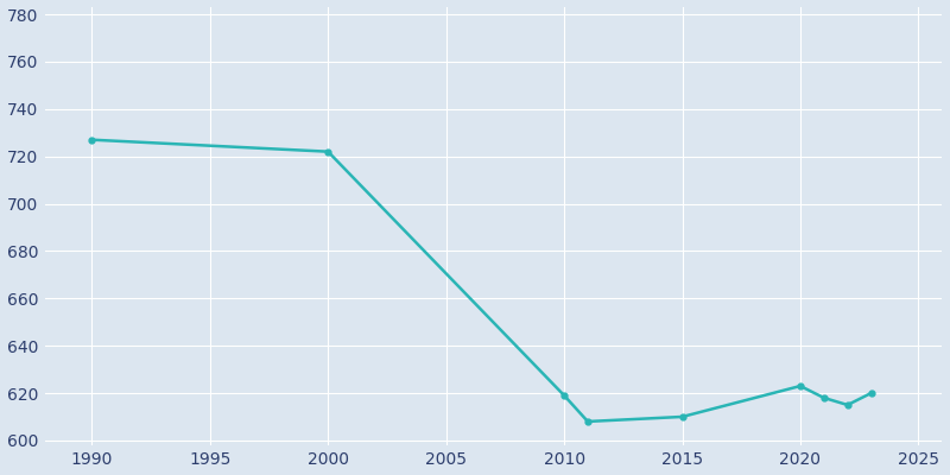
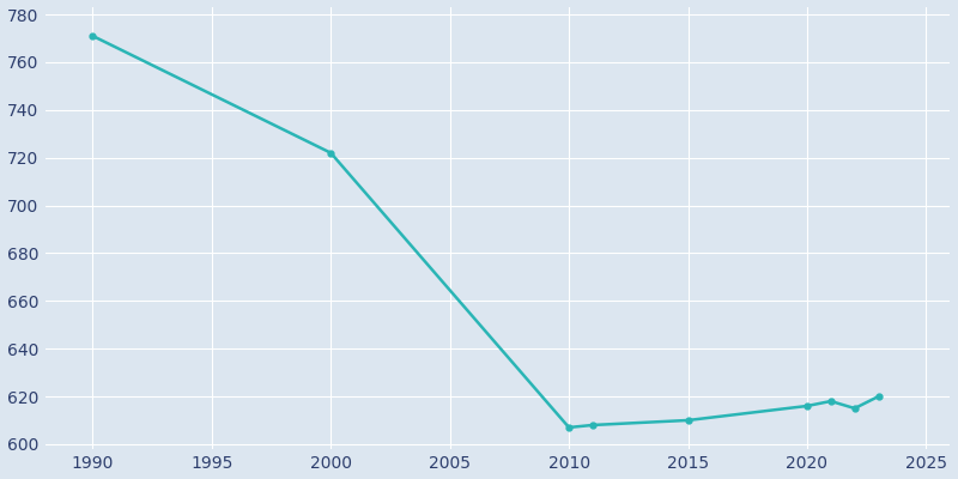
1990: 727 -> 771
2010: 619 -> 607
2020: 623 -> 616
